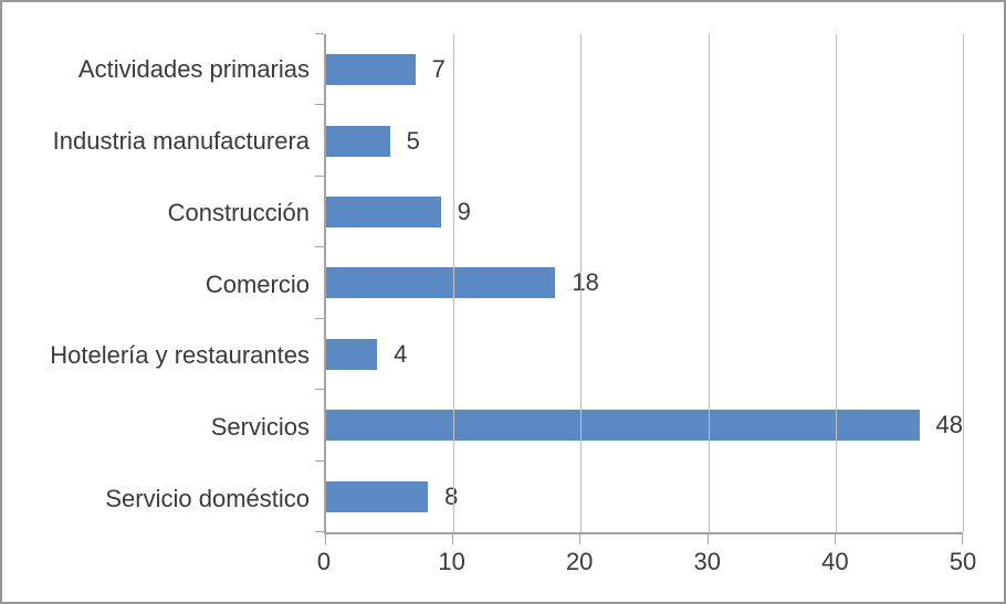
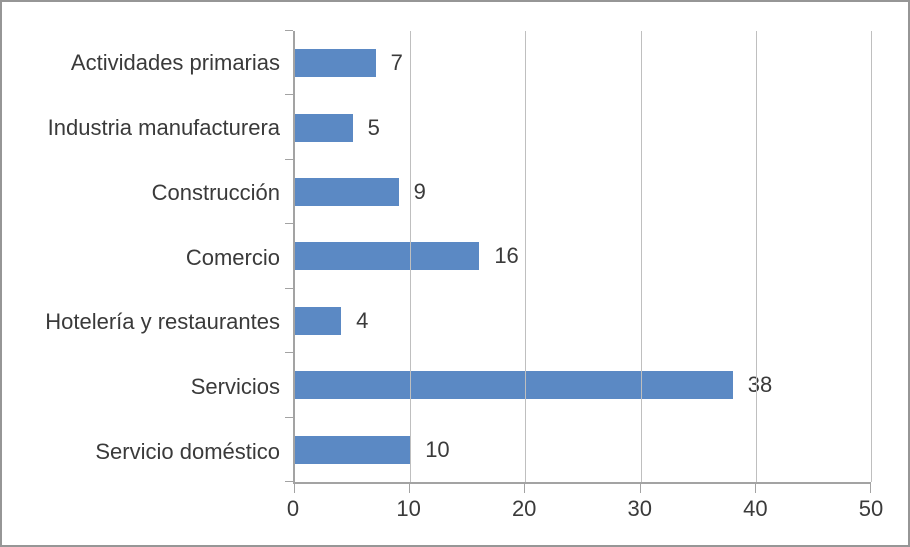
Comercio: 18 -> 16
Servicios: 48 -> 38
Servicio doméstico: 8 -> 10
